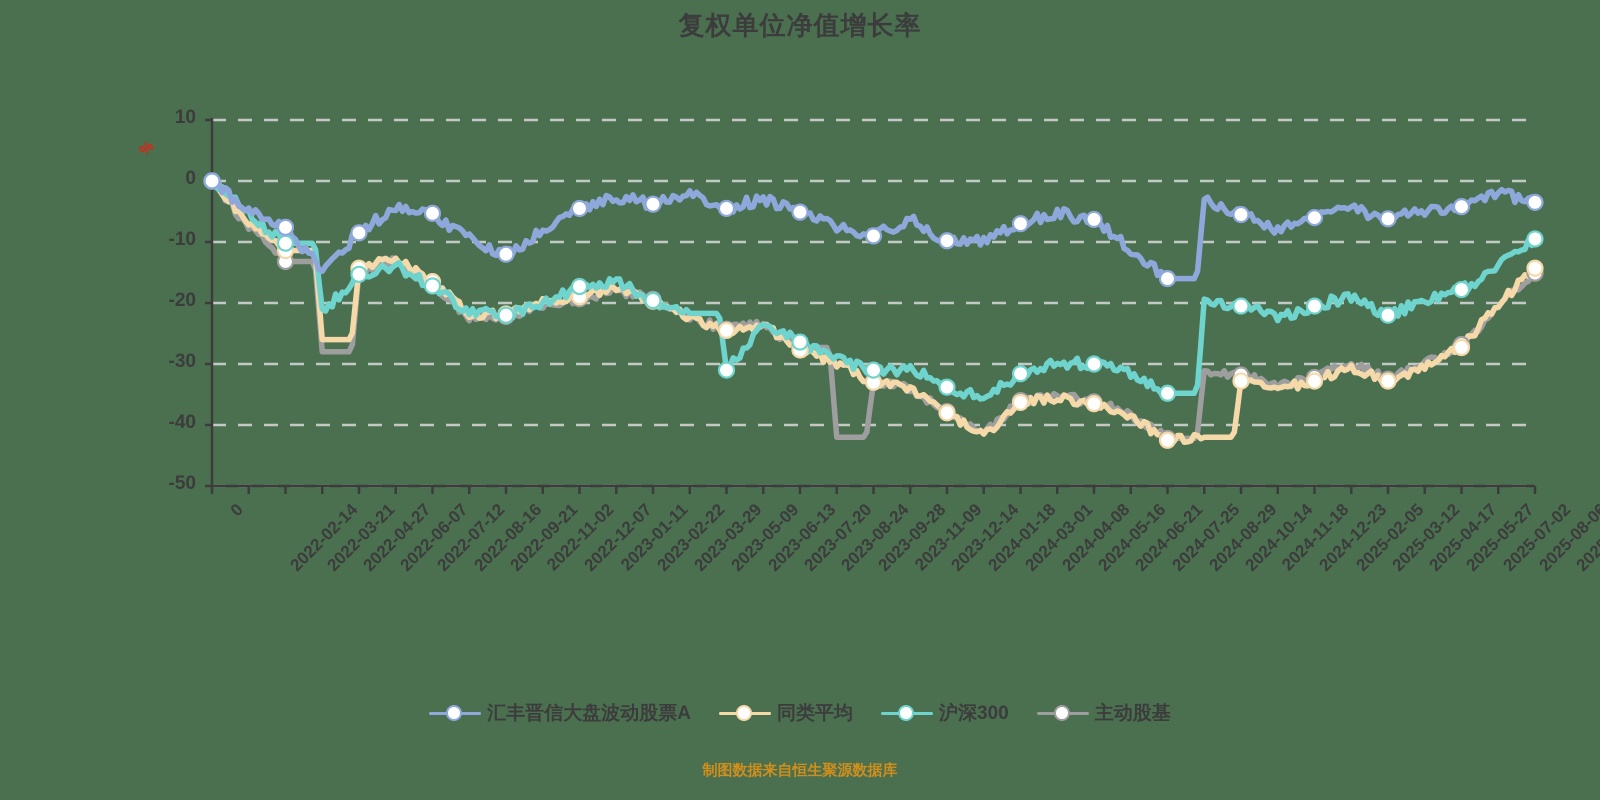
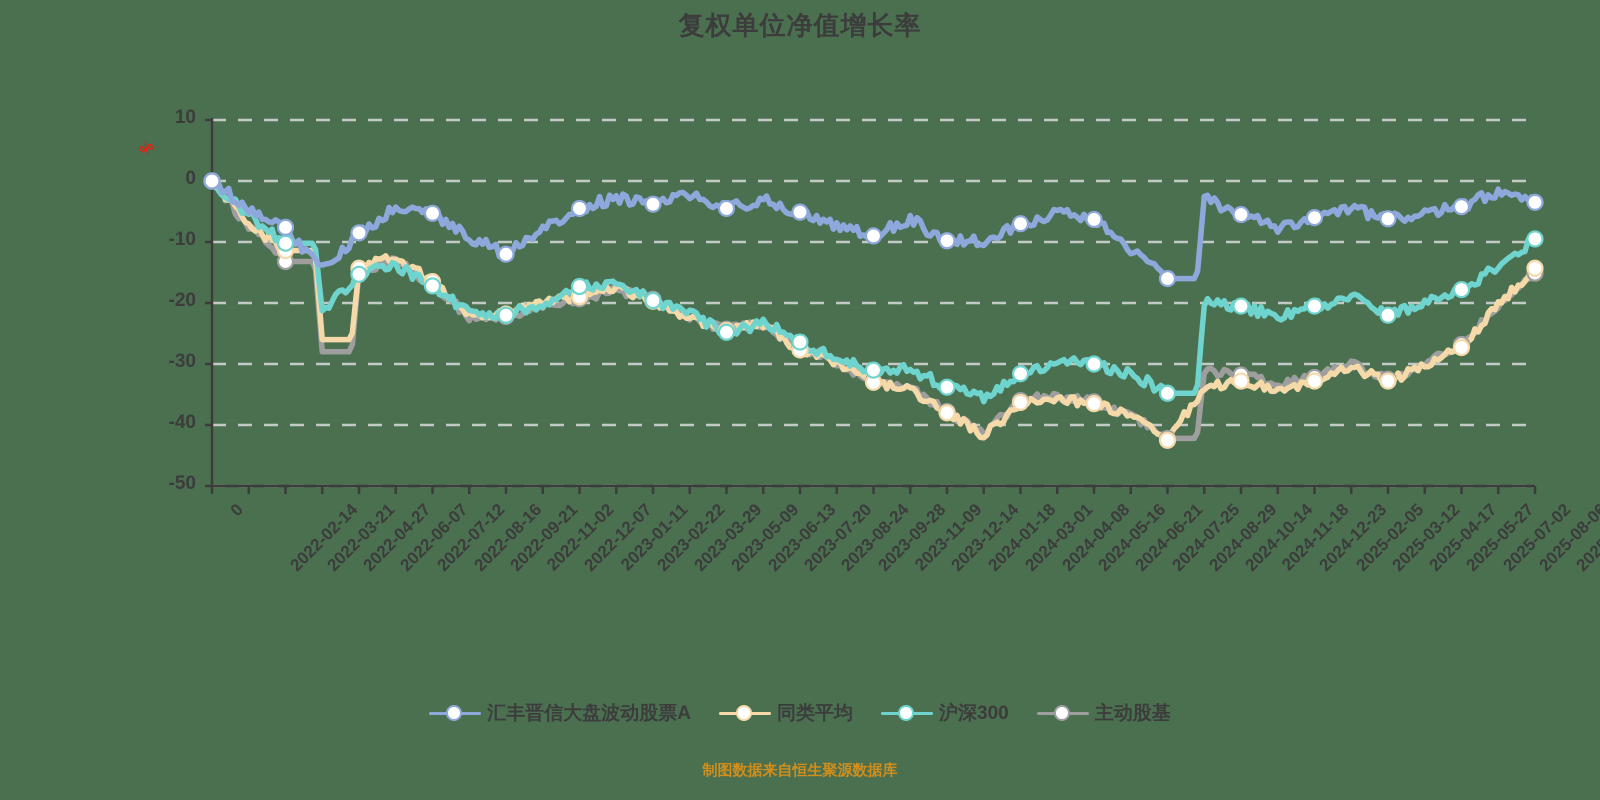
沪深300/2023-06-13: -31 -> -25
主动股基/2023-09-28: -42 -> -30
同类平均/2024-10-14: -42 -> -34
